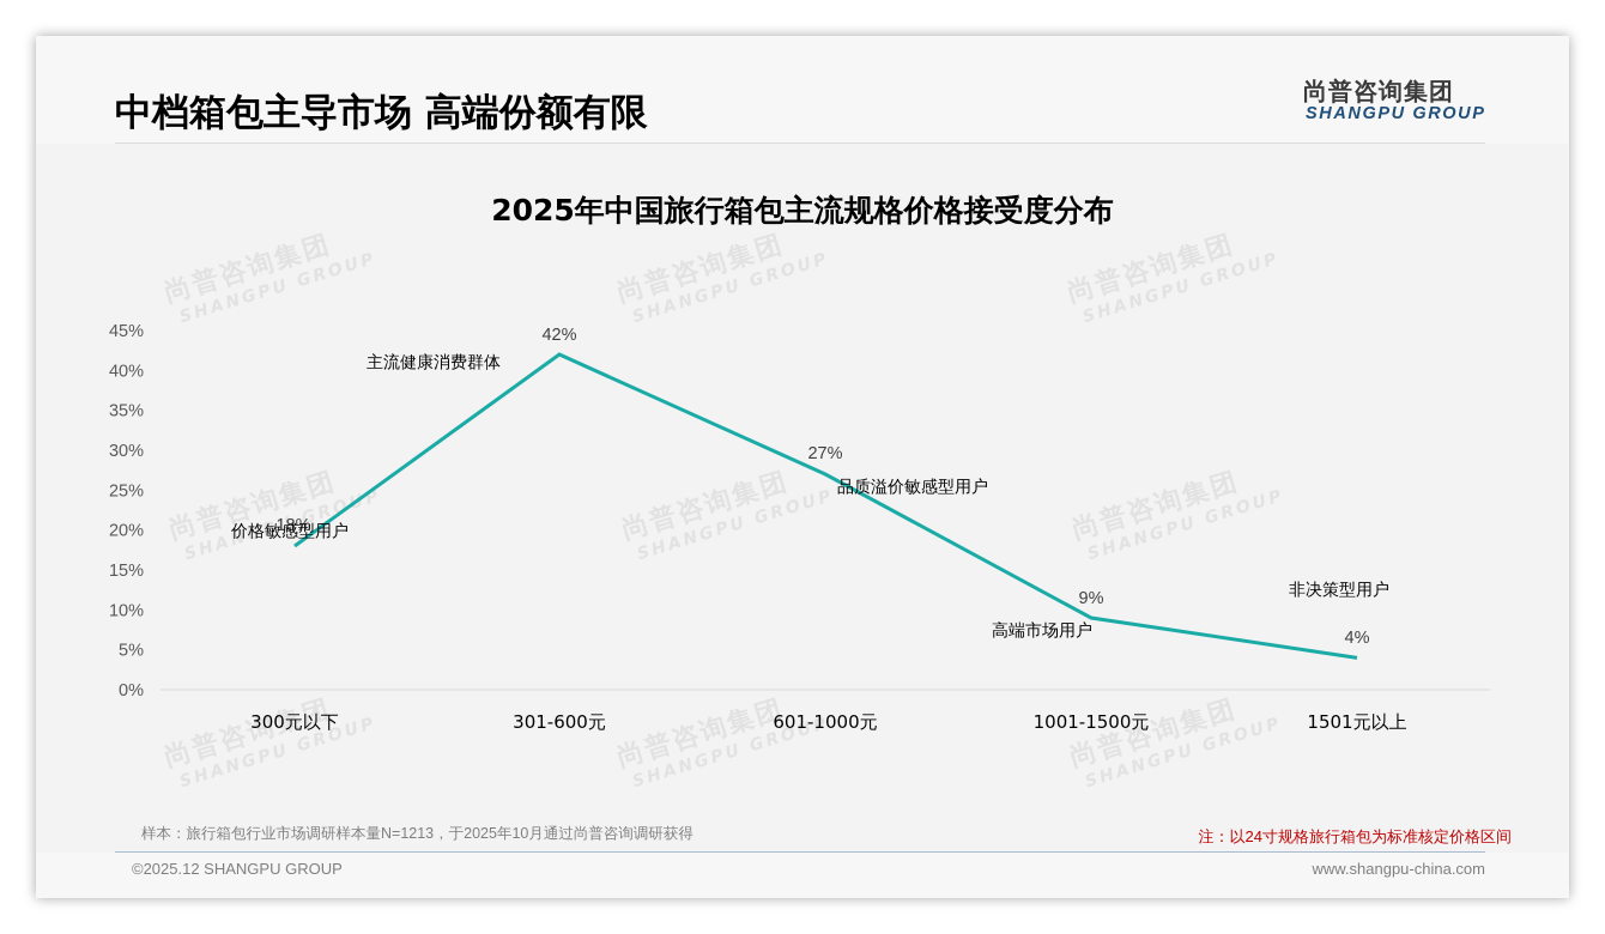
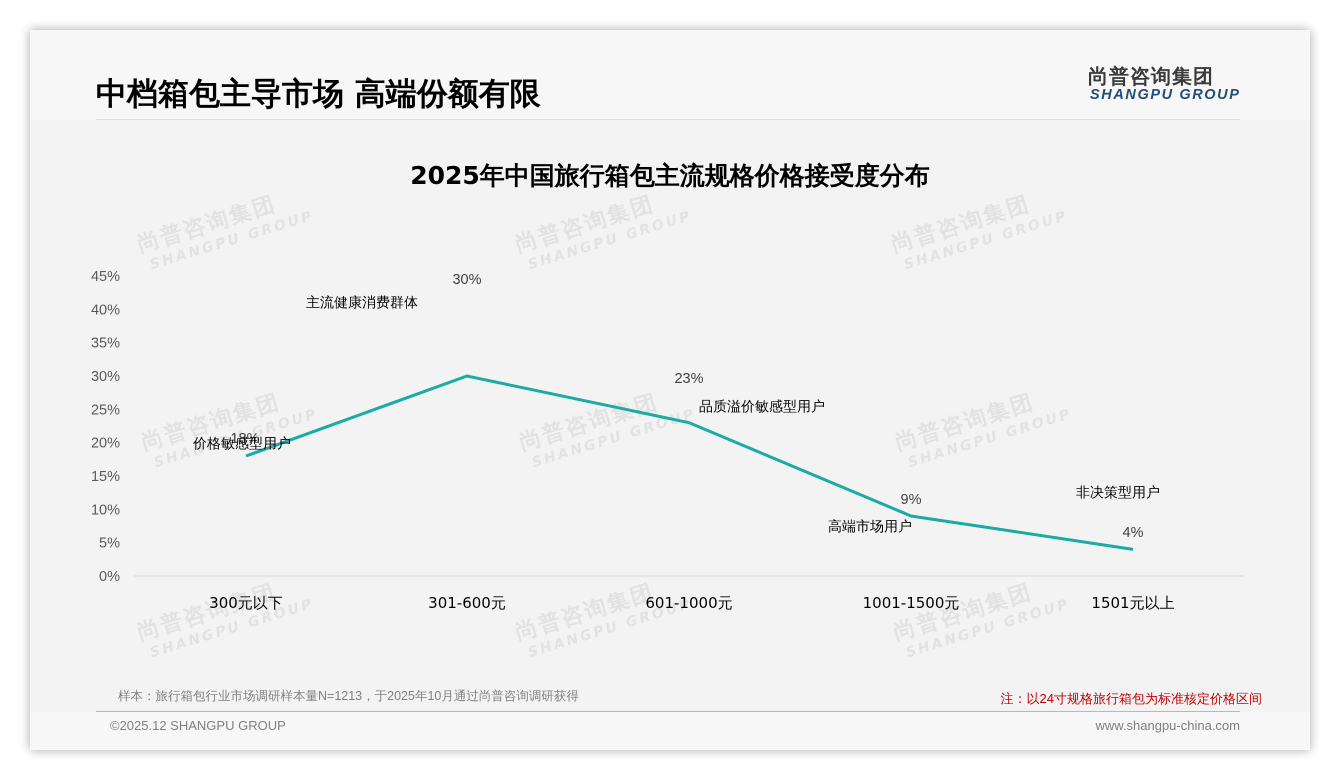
301-600元: 42% -> 30%
601-1000元: 27% -> 23%
